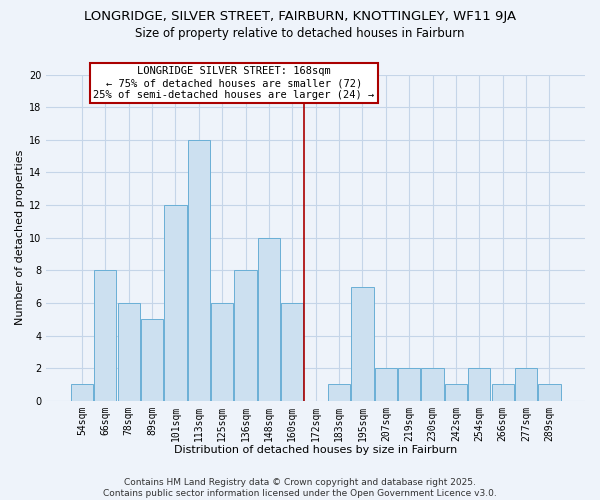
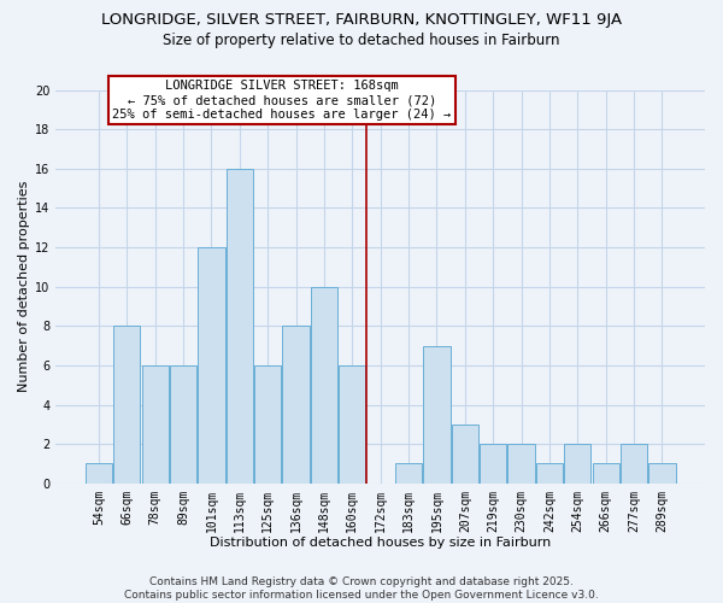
89sqm: 5 -> 6
207sqm: 2 -> 3
